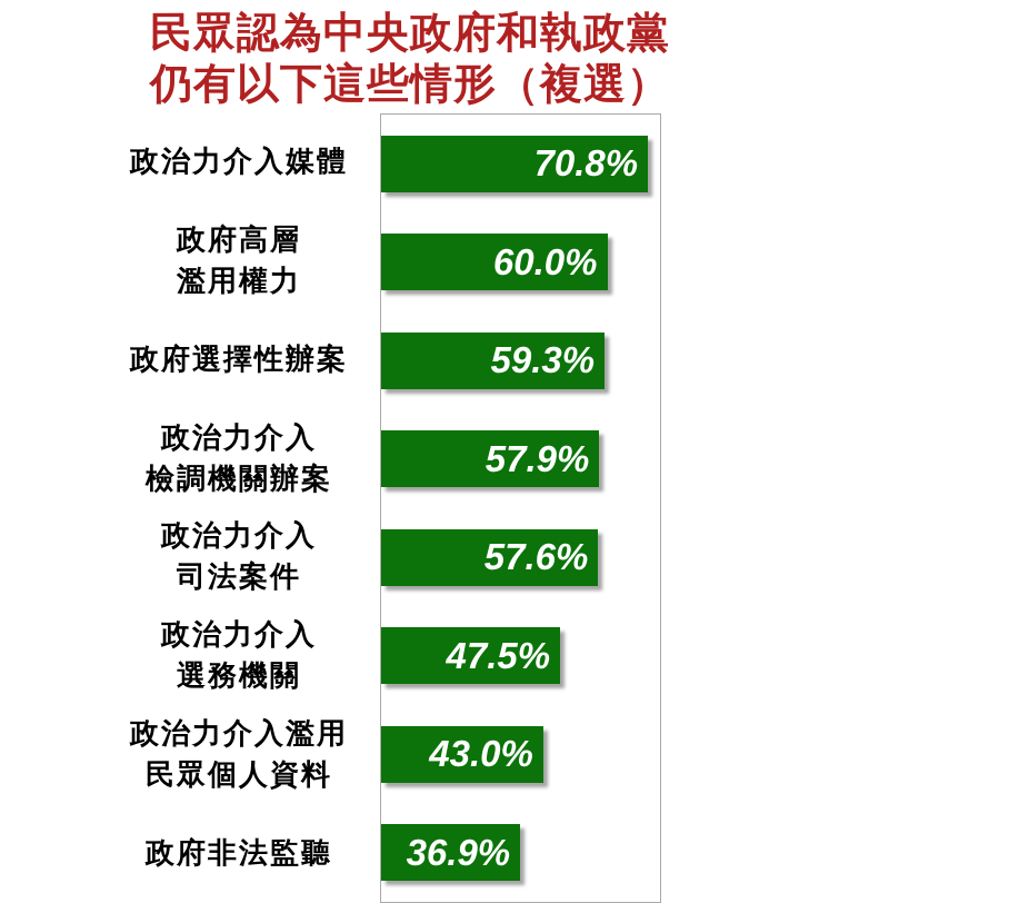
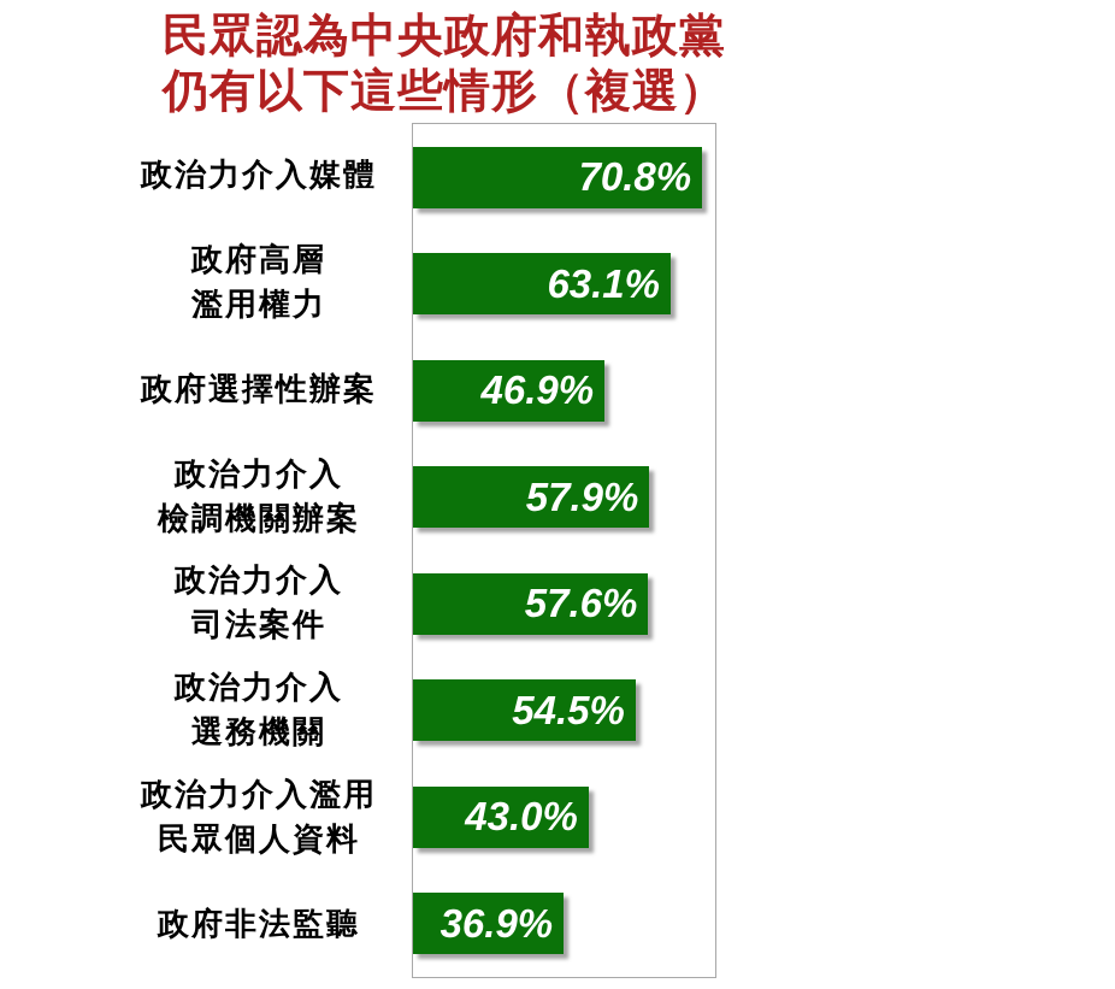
政府高層濫用權力: 60.0% -> 63.1%
政府選擇性辦案: 59.3% -> 46.9%
政治力介入選務機關: 47.5% -> 54.5%
